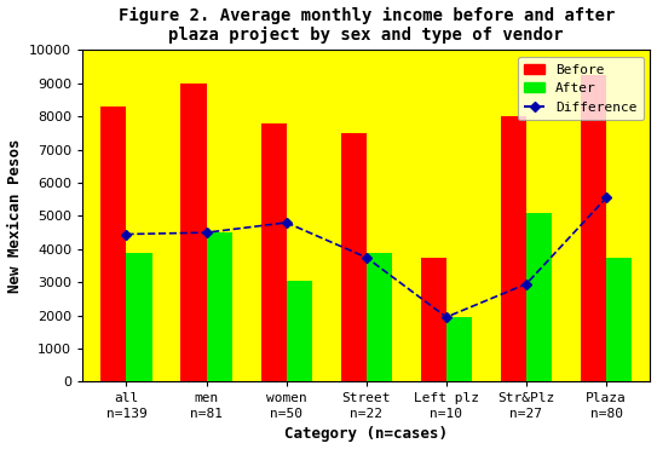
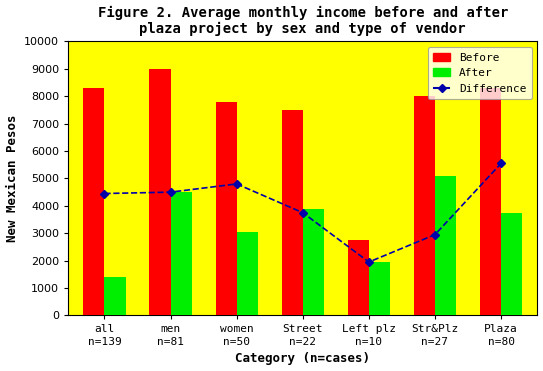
After/all n=139: 3900 -> 1400
Before/Left plz n=10: 3750 -> 2750
Before/Plaza n=80: 9250 -> 8300
